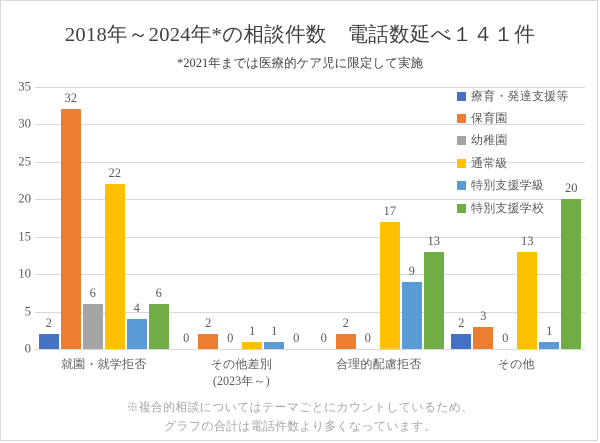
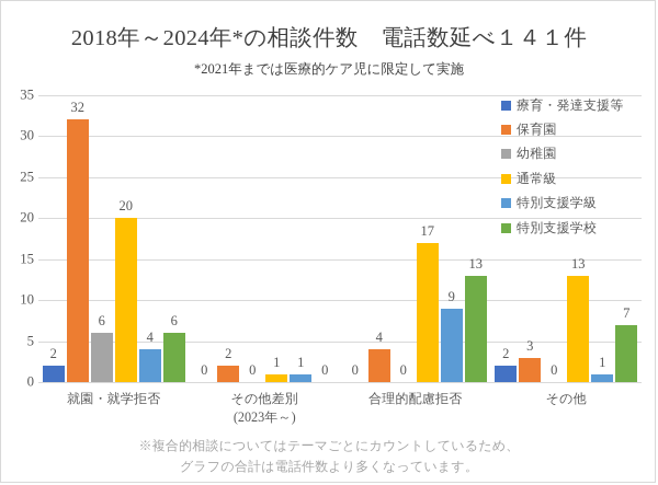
通常級/就園・就学拒否: 22 -> 20
保育園/合理的配慮拒否: 2 -> 4
特別支援学校/その他: 20 -> 7
